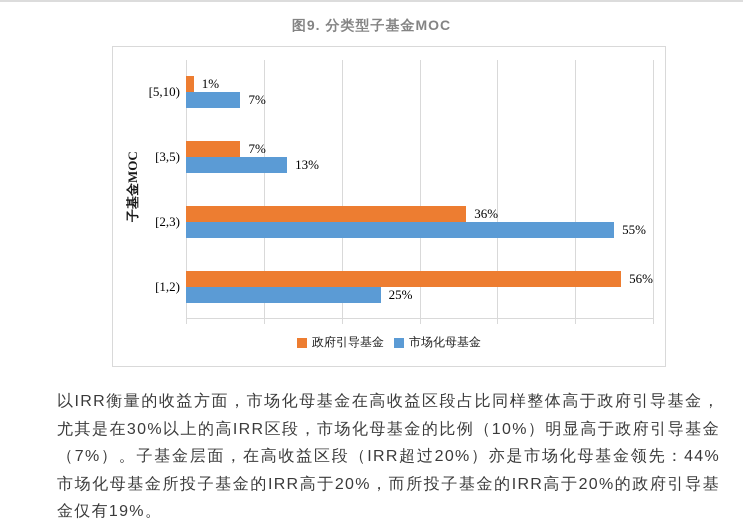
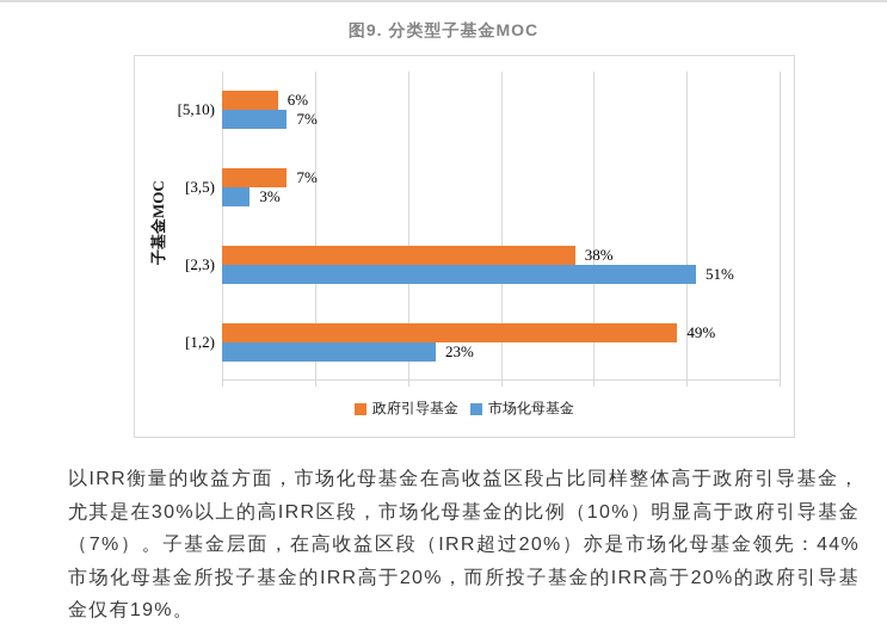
政府引导基金/[5,10): 1% -> 6%
市场化母基金/[3,5): 13% -> 3%
政府引导基金/[2,3): 36% -> 38%
市场化母基金/[2,3): 55% -> 51%
政府引导基金/[1,2): 56% -> 49%
市场化母基金/[1,2): 25% -> 23%
